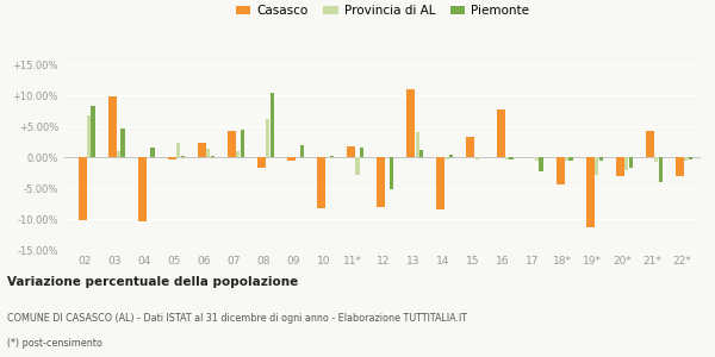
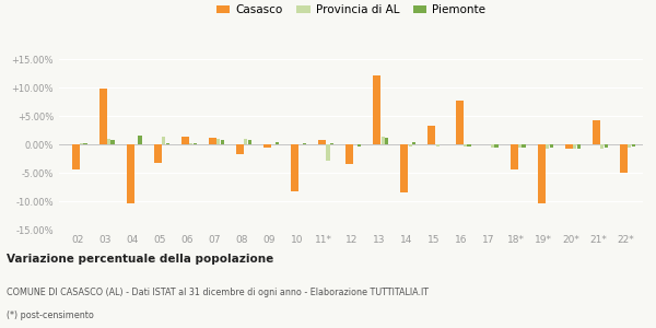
Casasco/02: -10.2% -> -4.5%
Provincia di AL/02: 6.8% -> 0.2%
Piemonte/02: 8.2% -> 0.1%
Piemonte/03: 4.6% -> 0.8%
Casasco/05: -0.4% -> -3.2%
Provincia di AL/05: 2.4% -> 1.4%
Casasco/06: 2.4% -> 1.3%
Provincia di AL/06: 1.4% -> 0.1%
Casasco/07: 4.2% -> 1.1%
Piemonte/07: 4.4% -> 0.8%
Provincia di AL/08: 6.2% -> 1.0%
Piemonte/08: 10.4% -> 0.8%
Piemonte/09: 2.0% -> 0.3%
Casasco/11*: 1.8% -> 0.8%
Piemonte/11*: 1.6% -> 0.1%
Casasco/12: -8.0% -> -3.5%
Piemonte/12: -5.2% -> -0.3%
Casasco/13: 11.0% -> 12.1%
Provincia di AL/13: 4.0% -> 1.4%
Piemonte/17: -2.4% -> -0.5%
Casasco/19*: -11.4% -> -10.3%
Provincia di AL/19*: -2.8% -> -0.7%
Casasco/20*: -3.0% -> -0.7%
Provincia di AL/20*: -2.2% -> -0.7%
Piemonte/20*: -1.8% -> -0.7%
Piemonte/21*: -4.0% -> -0.5%
Casasco/22*: -3.0% -> -5.0%
